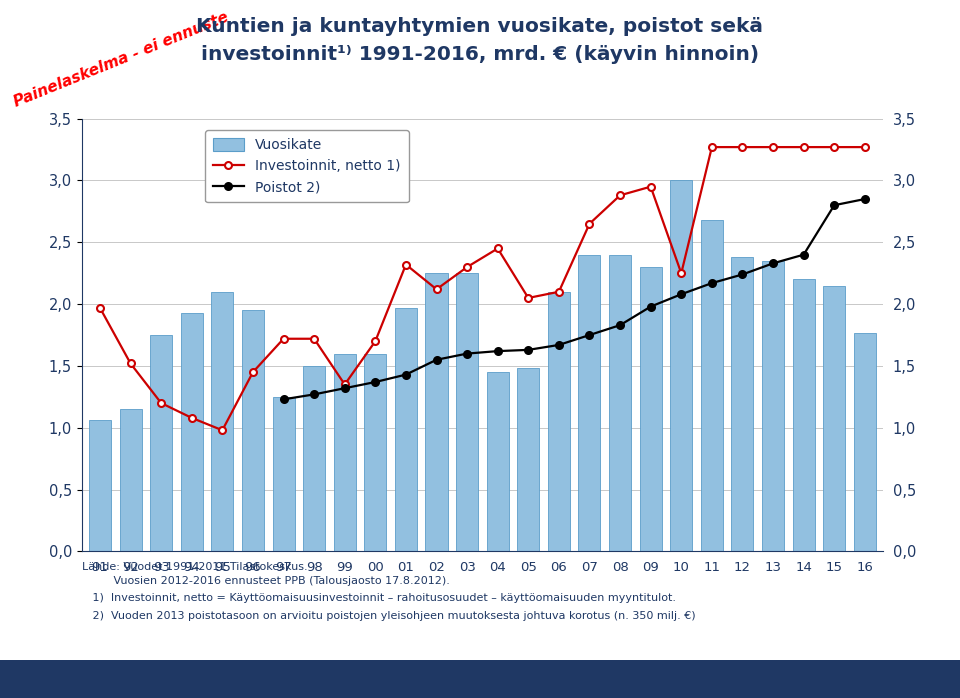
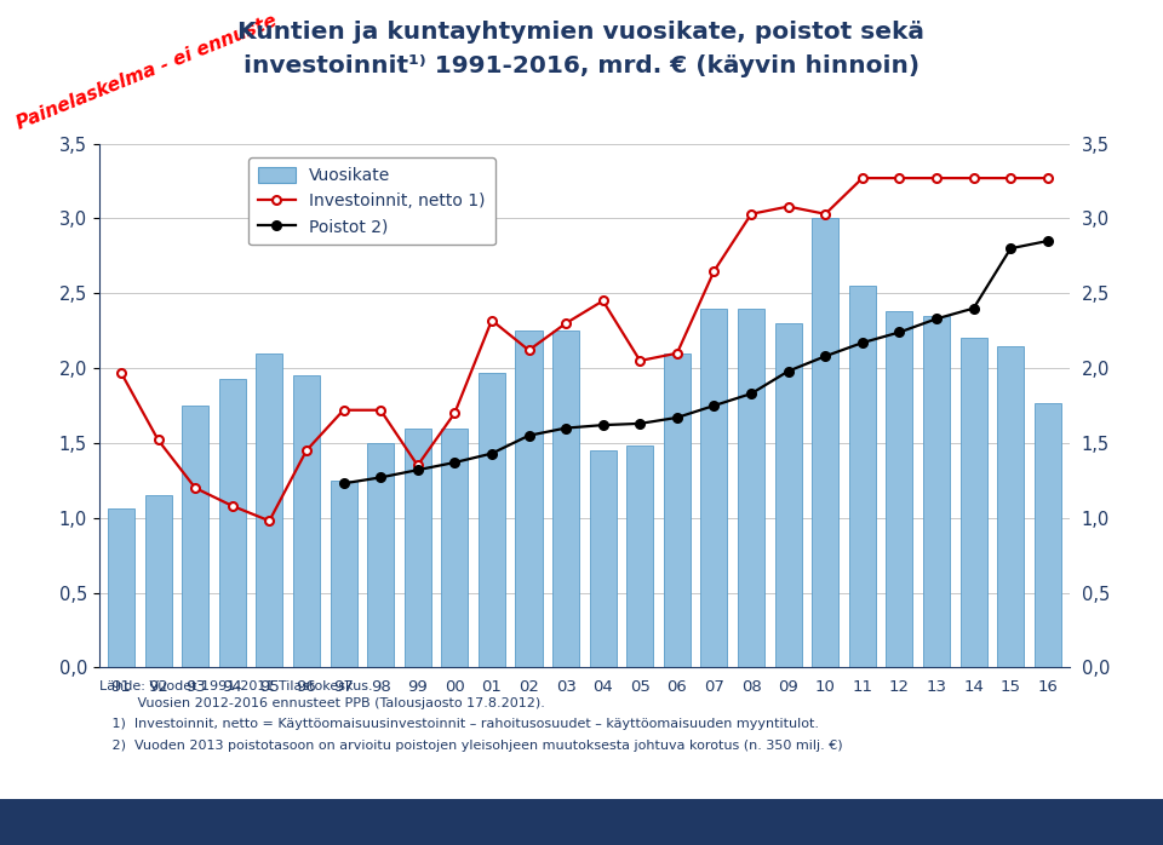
Investoinnit, netto 1)/08: 2,88 -> 3,03
Investoinnit, netto 1)/09: 2,95 -> 3,08
Investoinnit, netto 1)/10: 2,25 -> 3,03
Vuosikate/11: 2,68 -> 2,55
